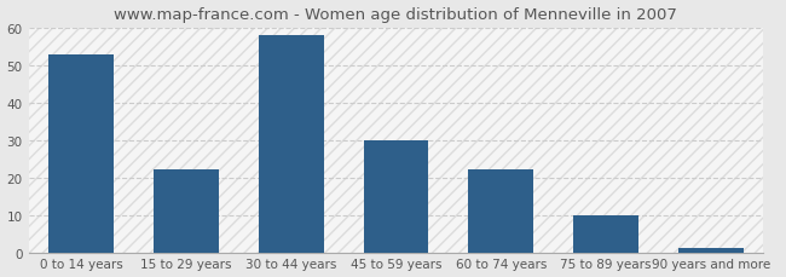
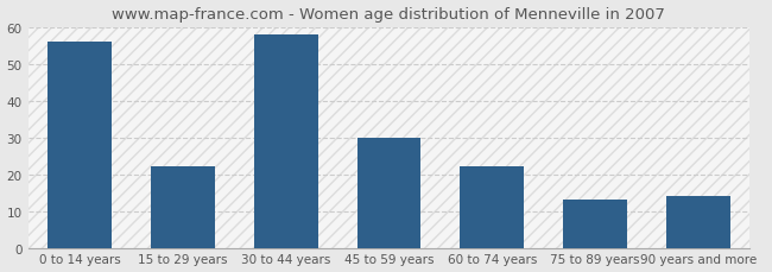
0 to 14 years: 53 -> 56
75 to 89 years: 10 -> 13
90 years and more: 1 -> 14
